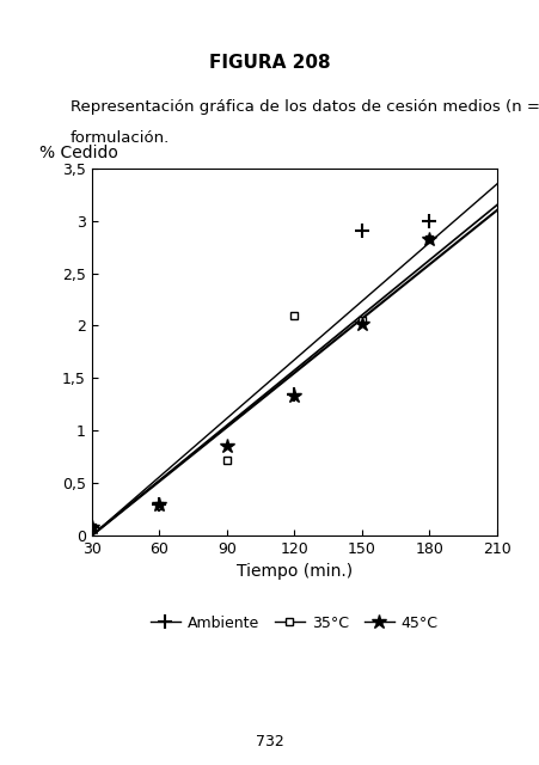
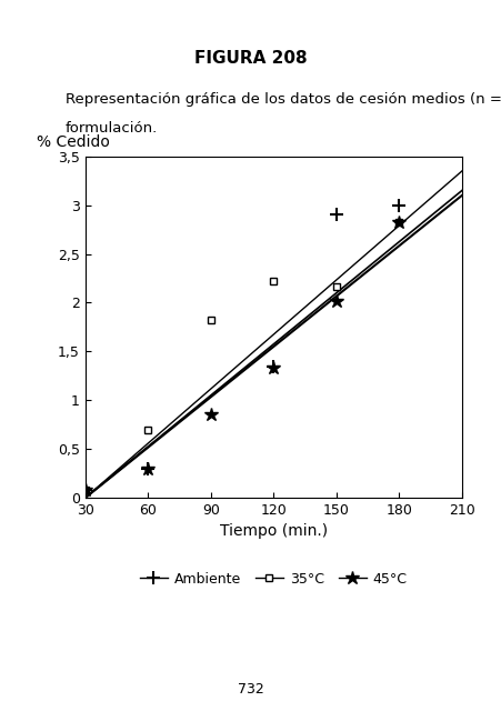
35°C/60: 0,28 -> 0,70
35°C/90: 0,72 -> 1,82
35°C/120: 2,10 -> 2,22
35°C/150: 2,05 -> 2,16
